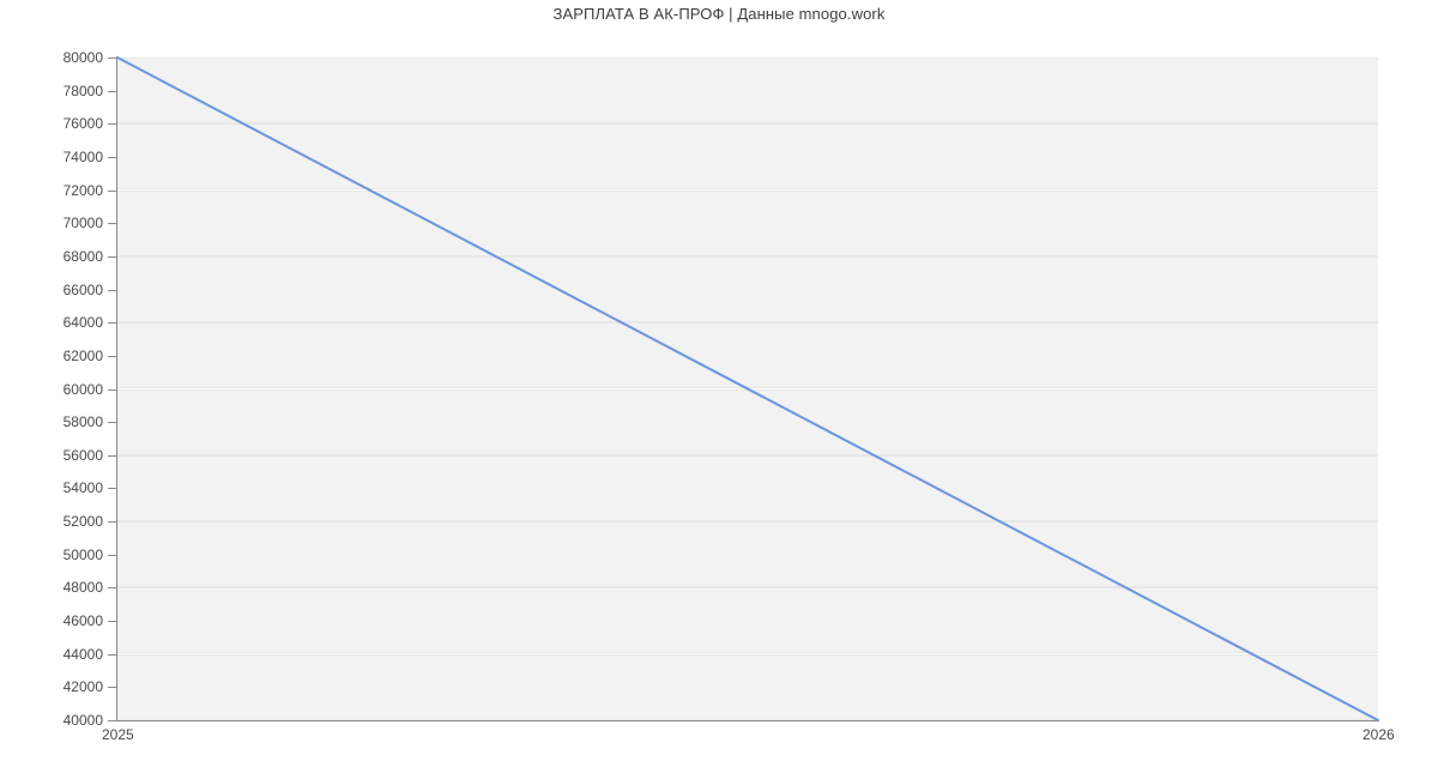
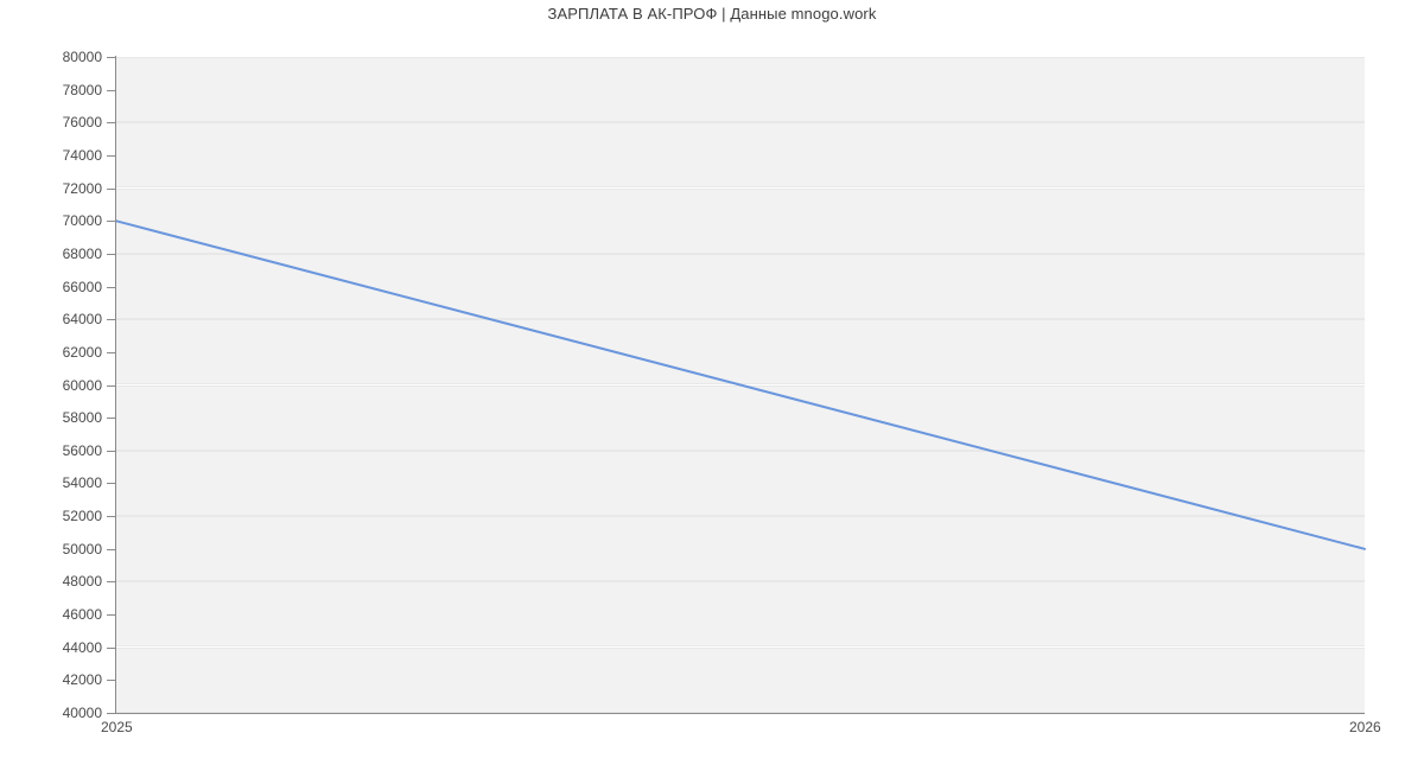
2025: 80000 -> 70000
2026: 40000 -> 50000
